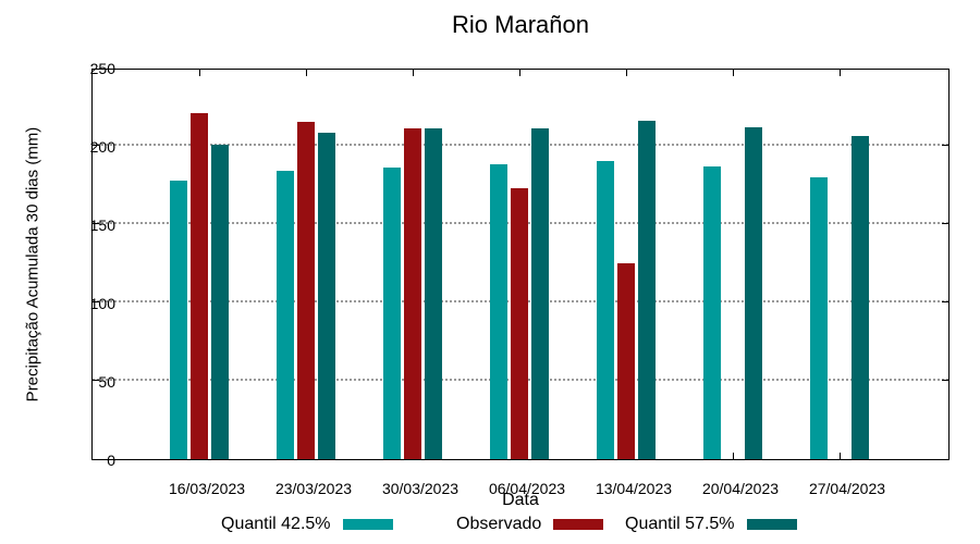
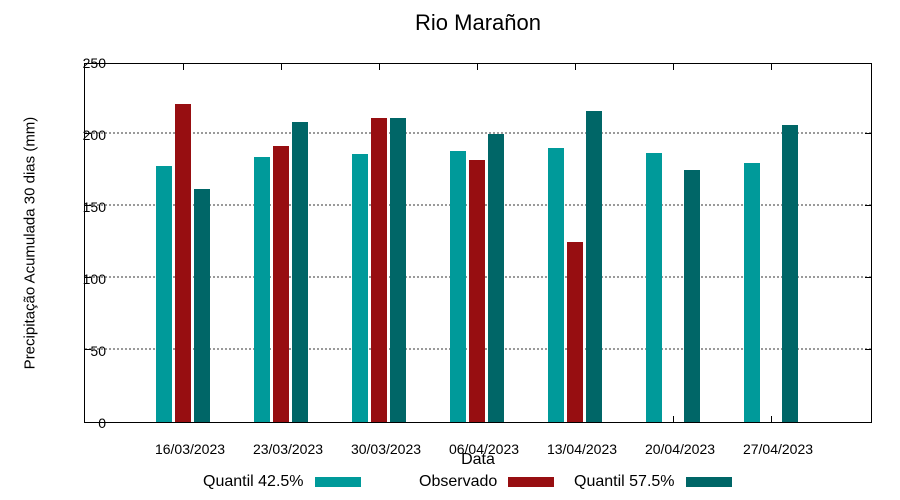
Quantil 57.5%/16/03/2023: 201 -> 162
Observado/23/03/2023: 215 -> 192
Observado/06/04/2023: 173 -> 182
Quantil 57.5%/06/04/2023: 211 -> 200
Quantil 57.5%/20/04/2023: 212 -> 175
